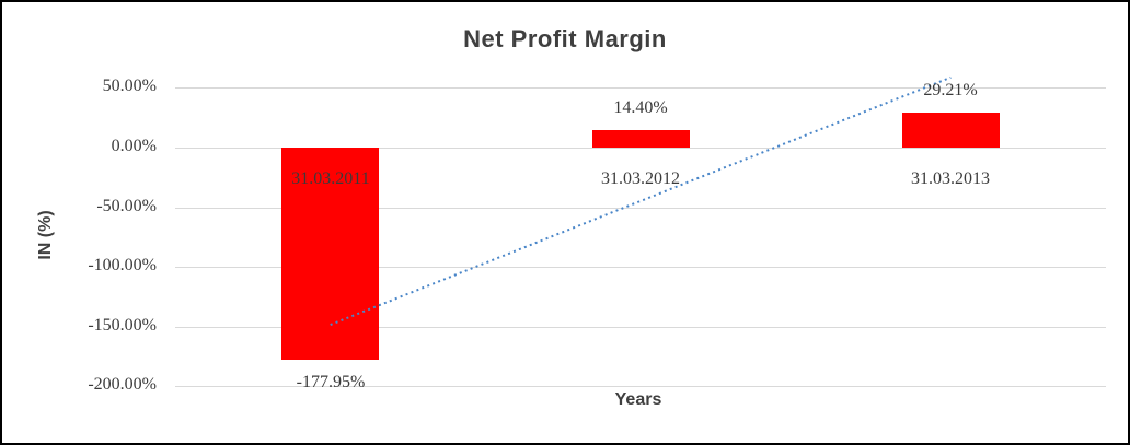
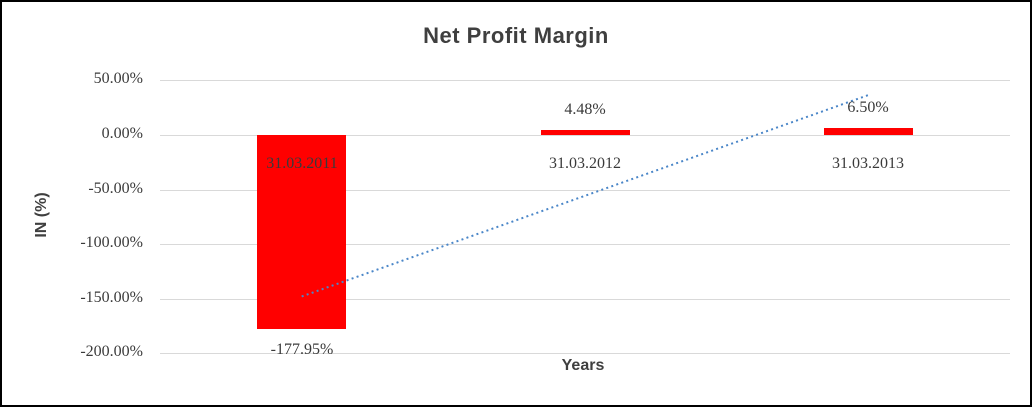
31.03.2012: 14.40% -> 4.48%
31.03.2013: 29.21% -> 6.50%
